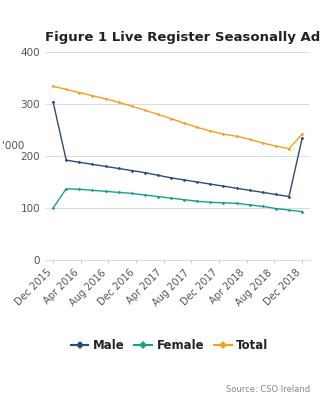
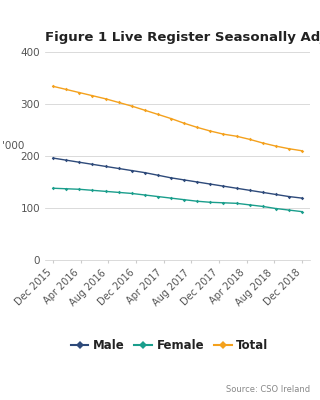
Male/Dec 2015: 304 -> 196
Female/Dec 2015: 100 -> 138
Male/Dec 2018: 234 -> 119
Total/Dec 2018: 242 -> 210
